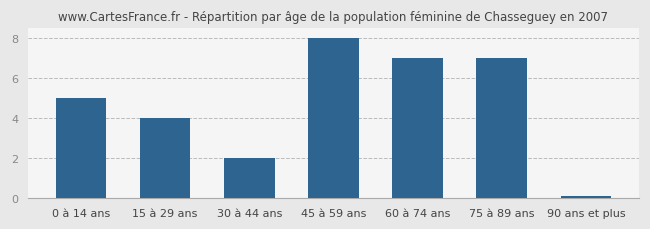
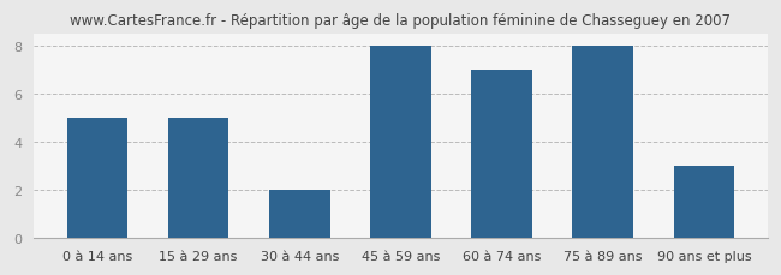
15 à 29 ans: 4.0 -> 5.0
75 à 89 ans: 7.0 -> 8.0
90 ans et plus: 0.1 -> 3.0
